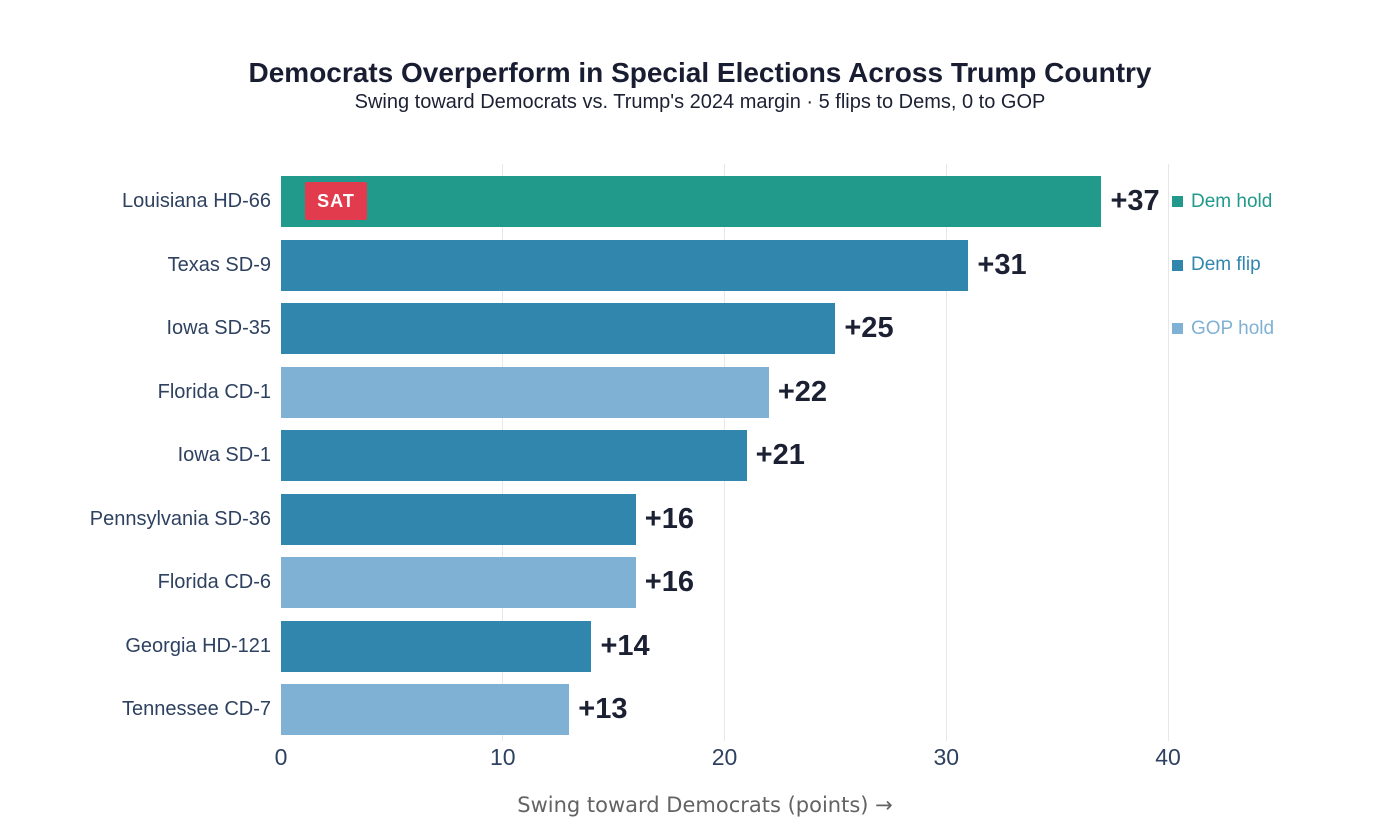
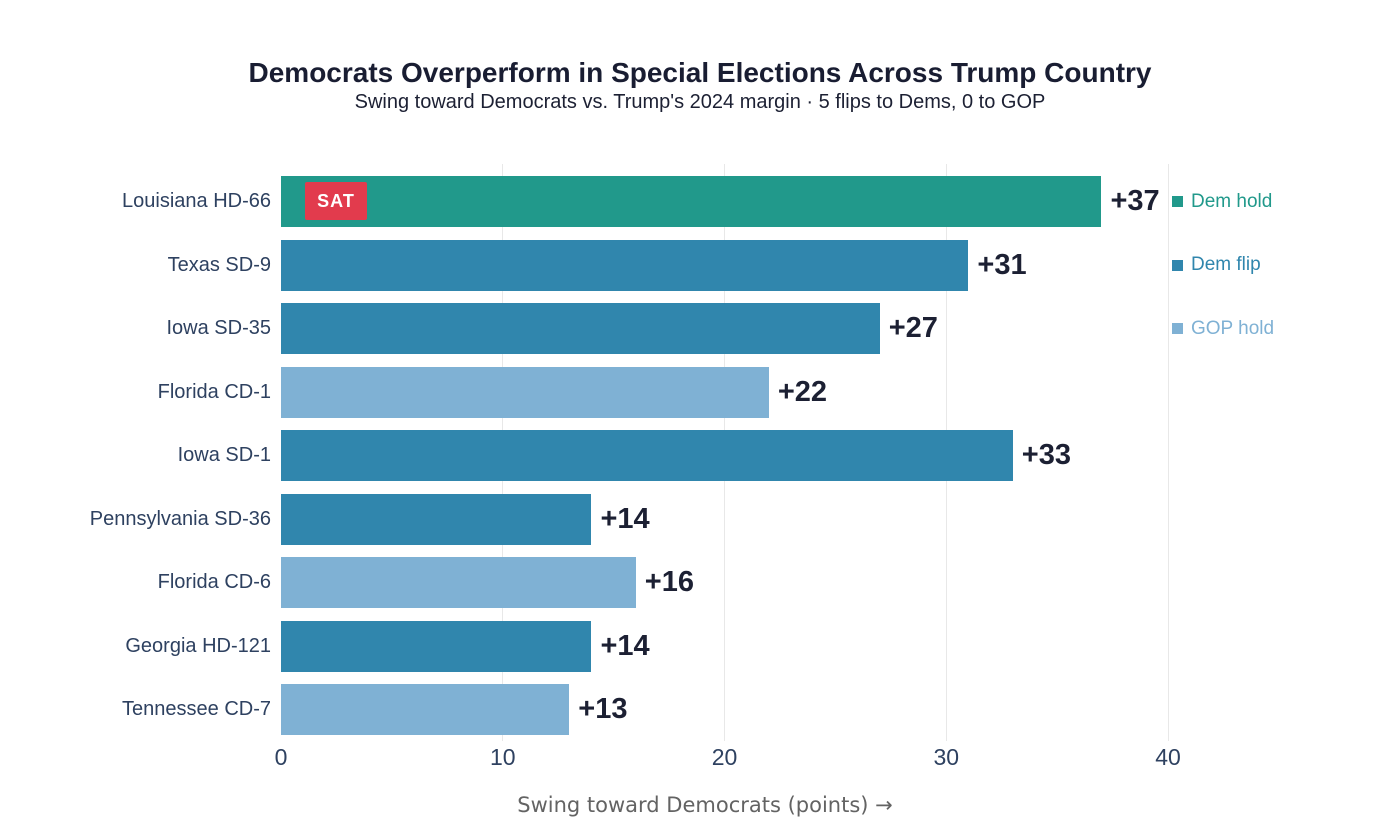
Iowa SD-35: +25 -> +27
Iowa SD-1: +21 -> +33
Pennsylvania SD-36: +16 -> +14
